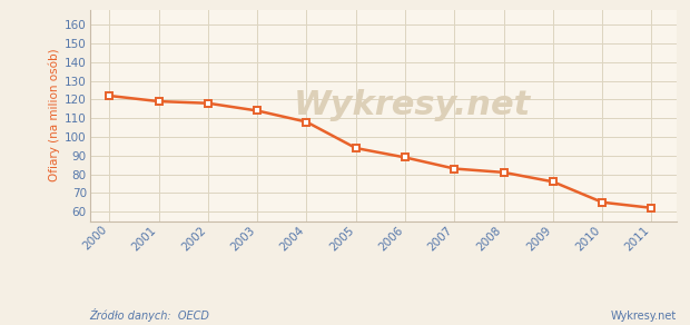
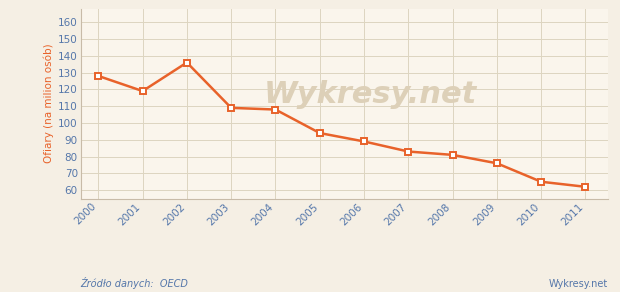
2000: 122 -> 128
2002: 118 -> 136
2003: 114 -> 109
